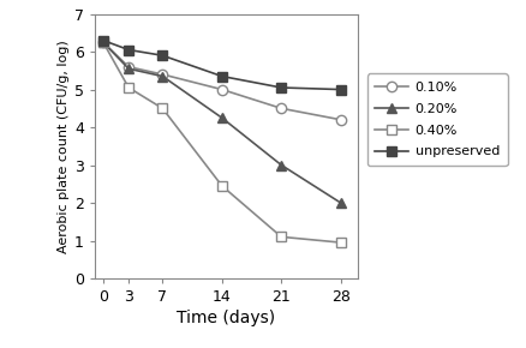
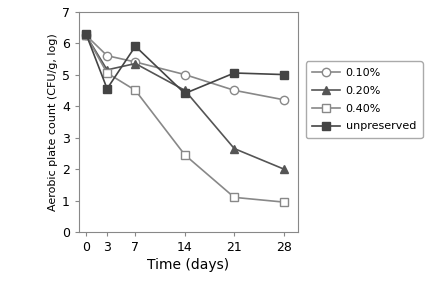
0.20%/3: 5.55 -> 5.15
unpreserved/3: 6.05 -> 4.55
0.20%/14: 4.25 -> 4.50
unpreserved/14: 5.35 -> 4.40
0.20%/21: 3.00 -> 2.65
